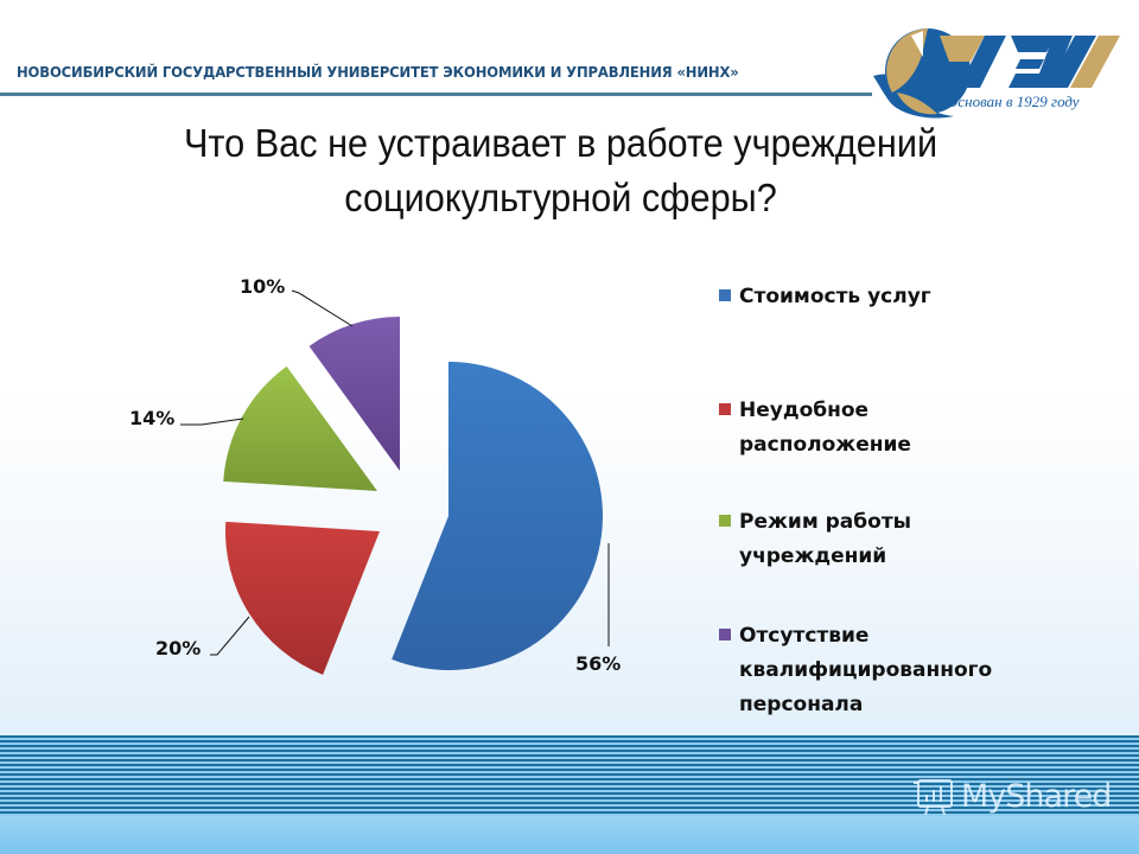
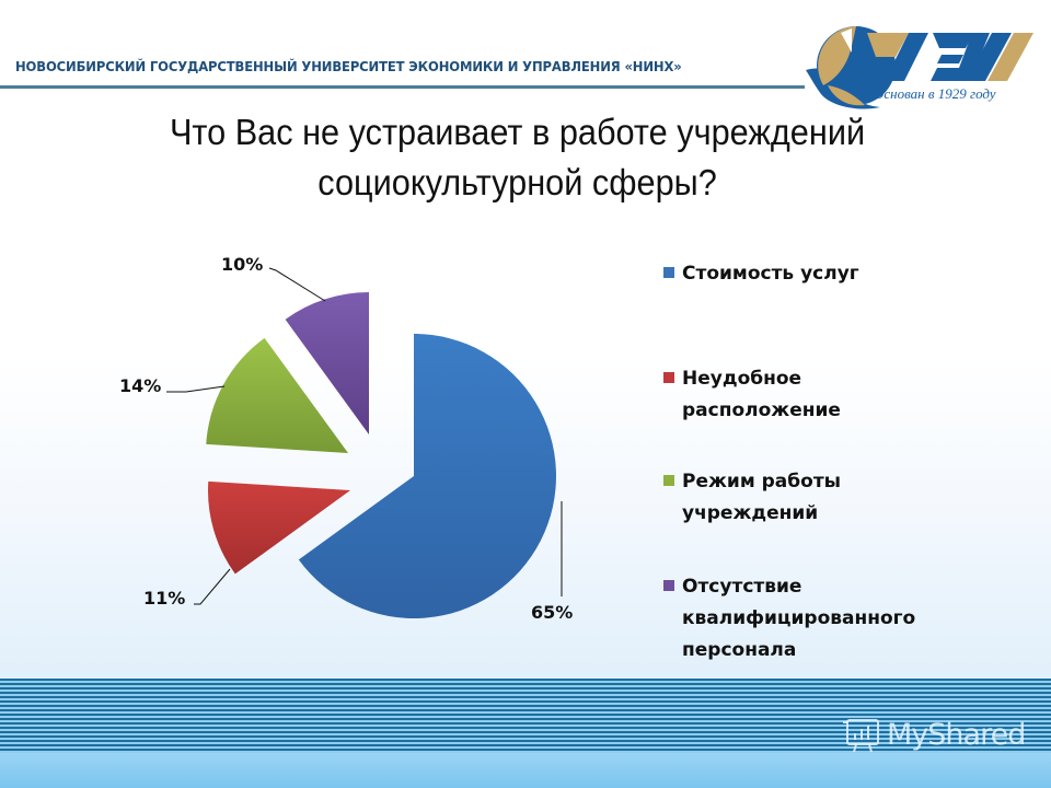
Стоимость услуг: 56% -> 65%
Неудобное расположение: 20% -> 11%
